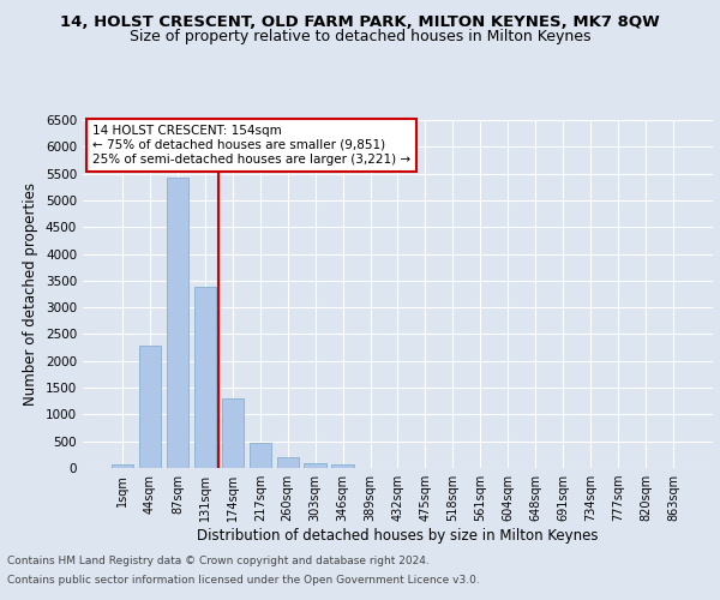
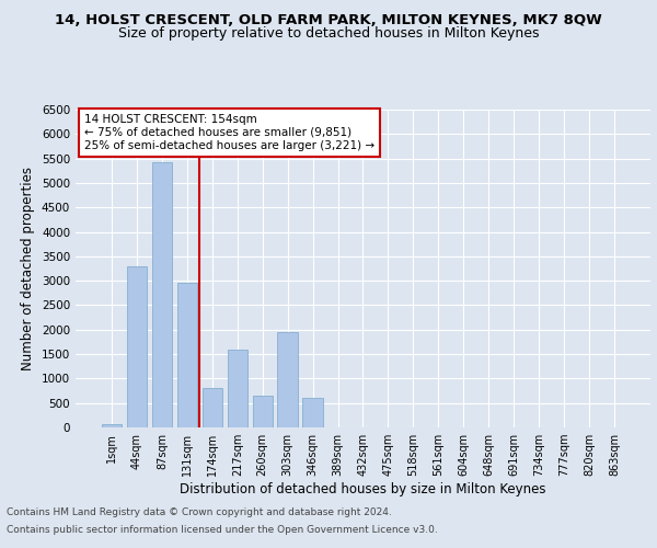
44sqm: 2280 -> 3300
131sqm: 3390 -> 2950
174sqm: 1290 -> 800
217sqm: 480 -> 1600
260sqm: 200 -> 650
303sqm: 100 -> 1950
346sqm: 60 -> 600
